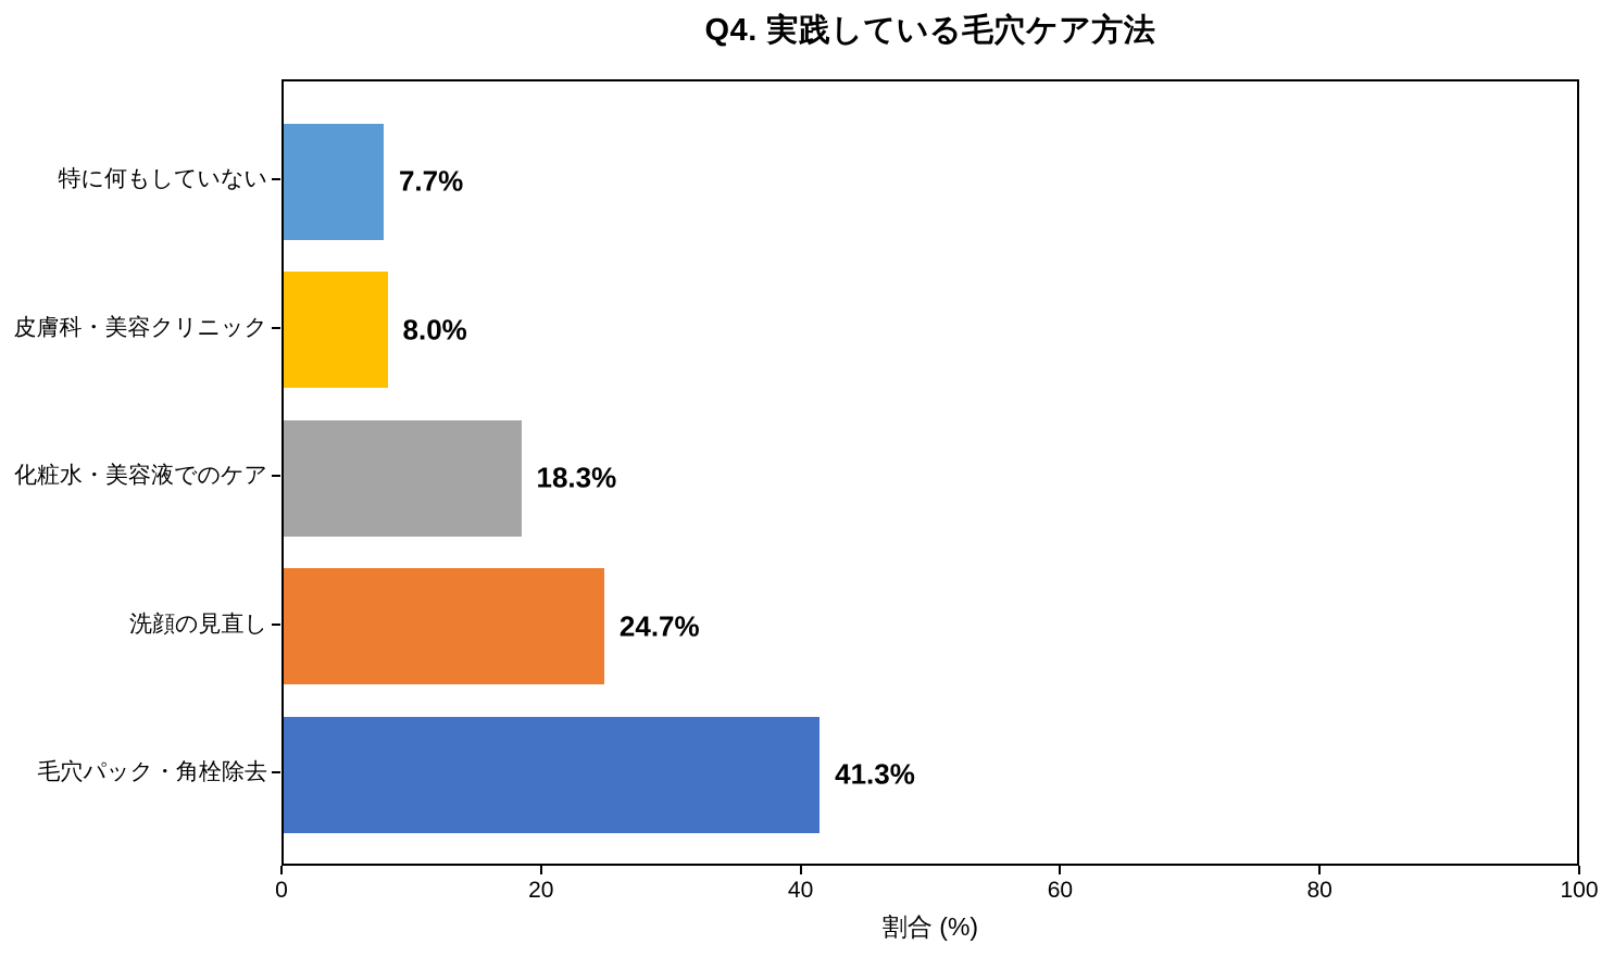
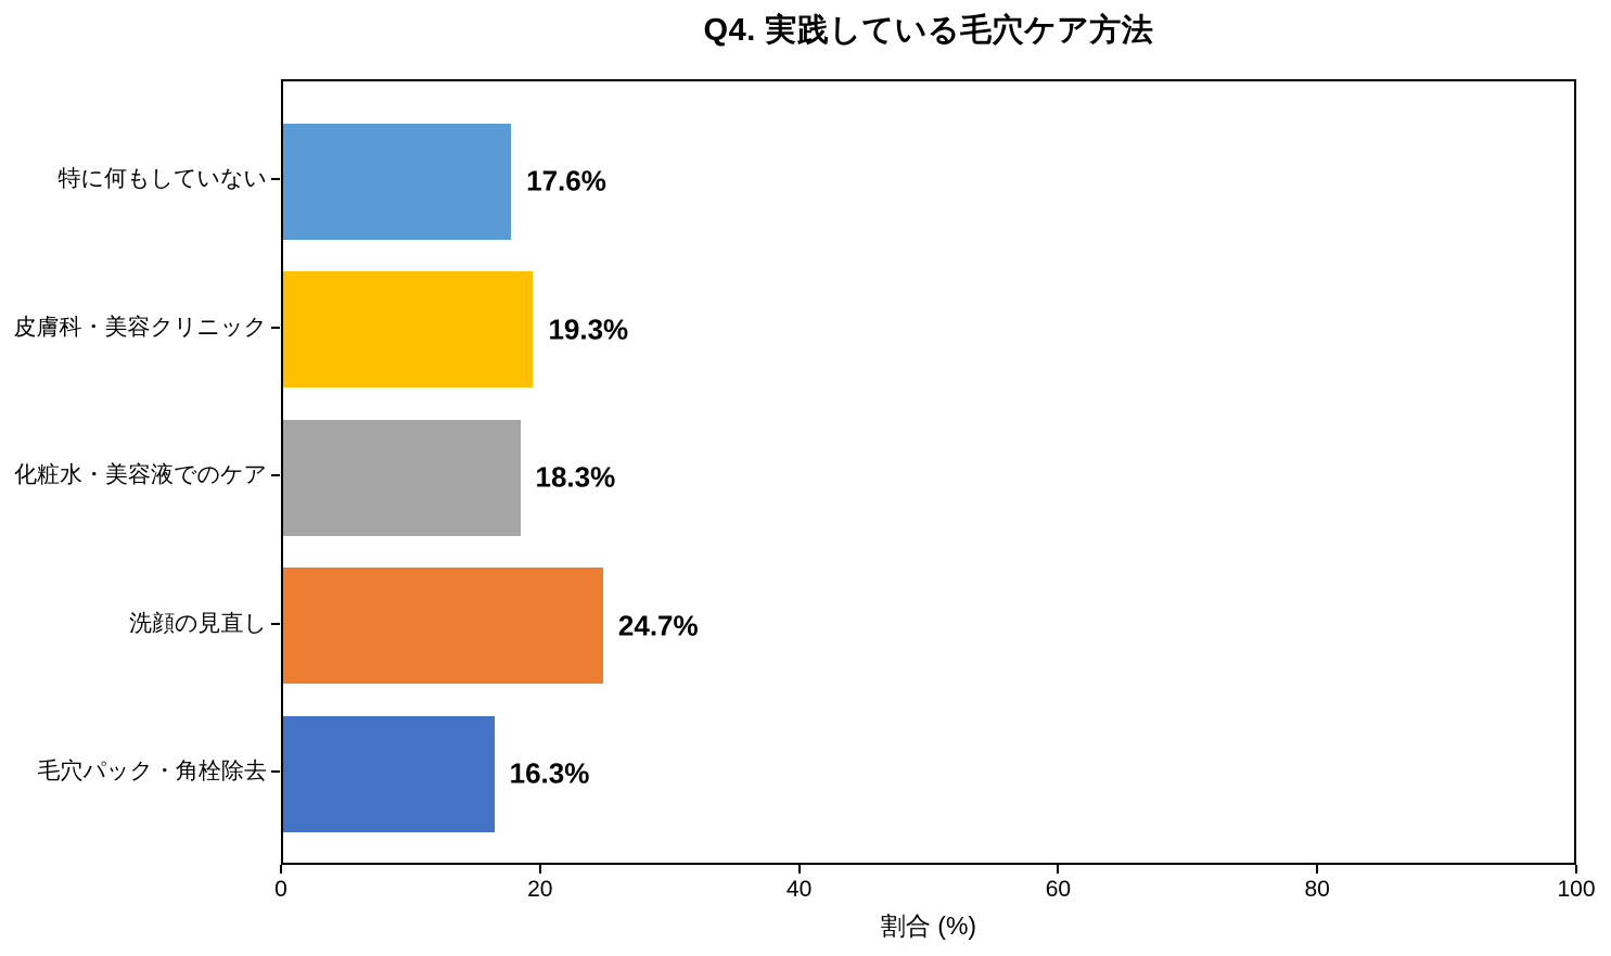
特に何もしていない: 7.7% -> 17.6%
皮膚科・美容クリニック: 8.0% -> 19.3%
毛穴パック・角栓除去: 41.3% -> 16.3%
